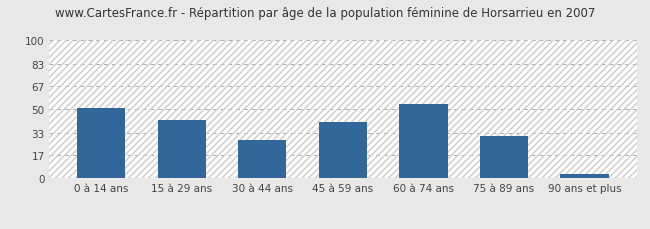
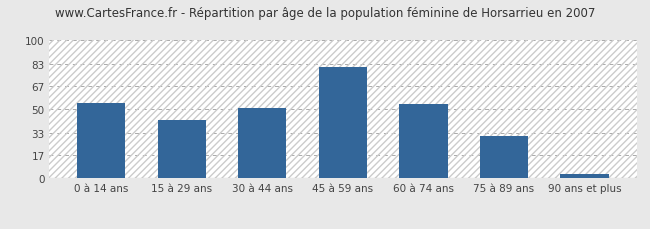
0 à 14 ans: 51 -> 55
30 à 44 ans: 28 -> 51
45 à 59 ans: 41 -> 81
